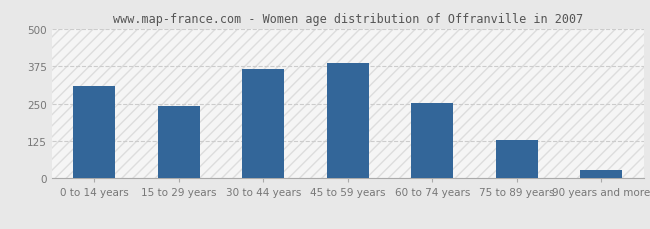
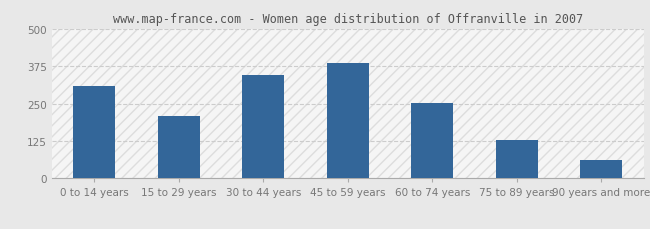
15 to 29 years: 242 -> 210
30 to 44 years: 365 -> 345
90 years and more: 28 -> 60
